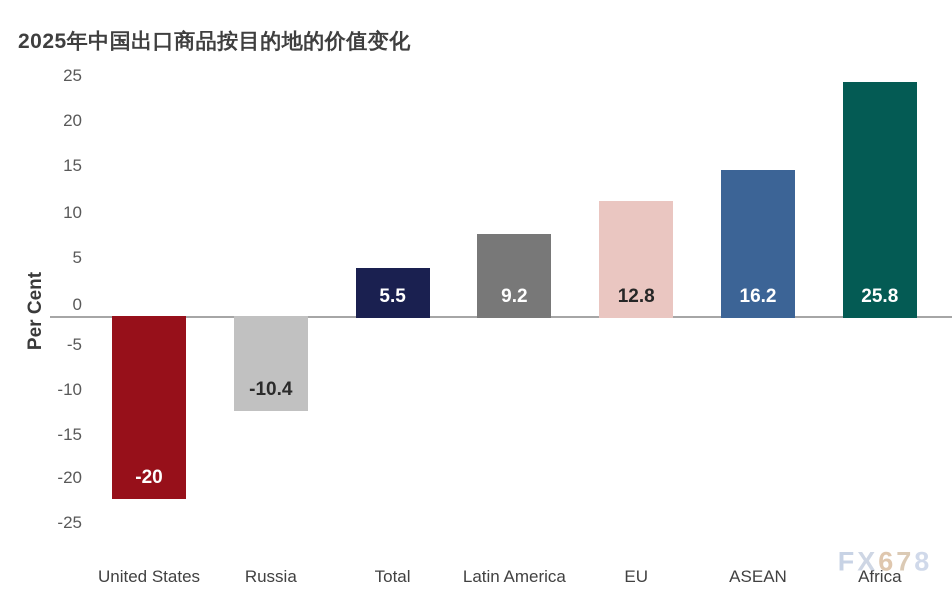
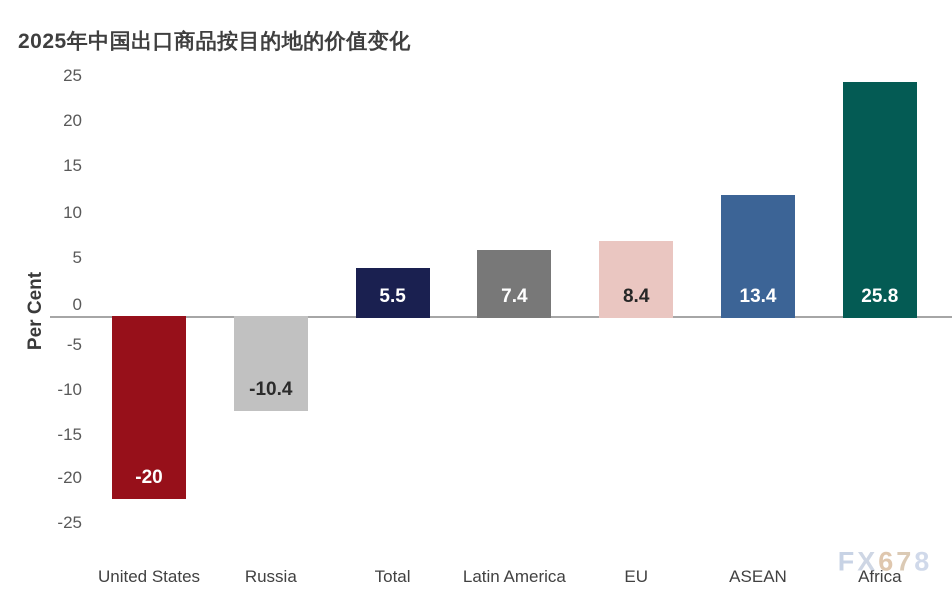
Latin America: 9.2 -> 7.4
EU: 12.8 -> 8.4
ASEAN: 16.2 -> 13.4
